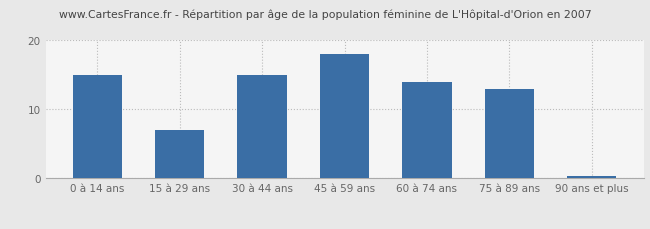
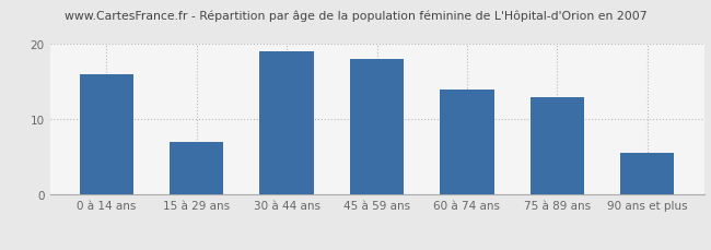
0 à 14 ans: 15.0 -> 16.0
30 à 44 ans: 15.0 -> 19.0
90 ans et plus: 0.3 -> 5.6
